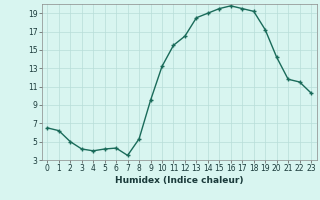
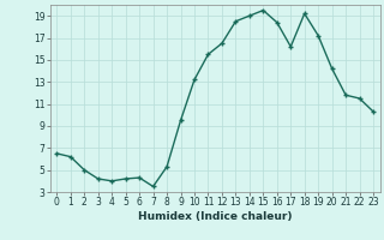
16: 19.8 -> 18.4
17: 19.5 -> 16.2
